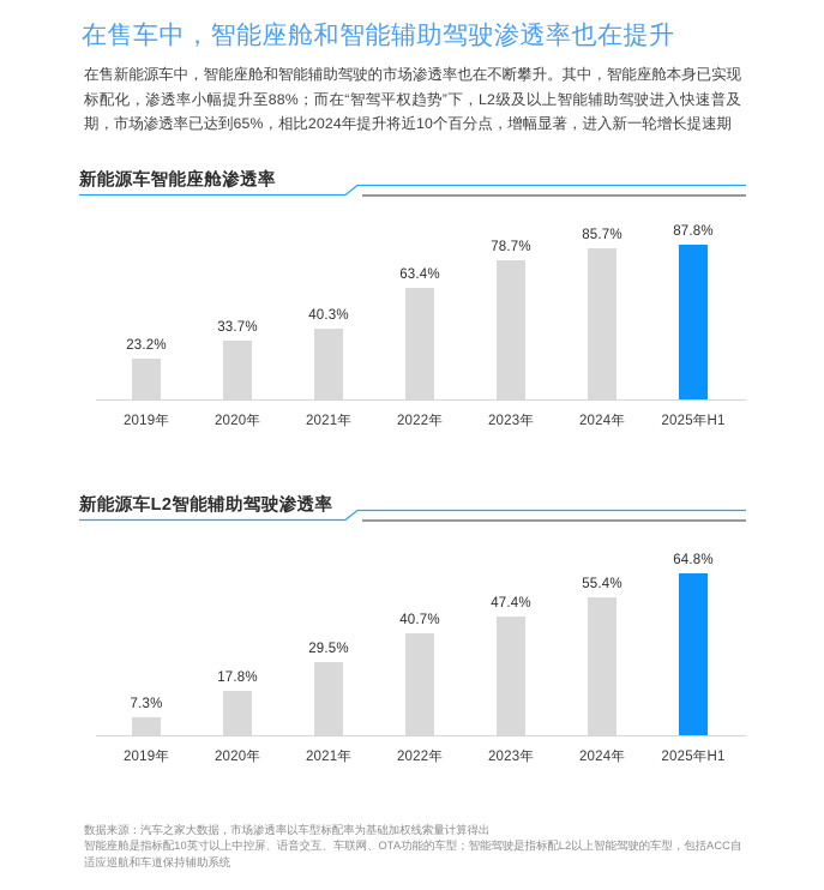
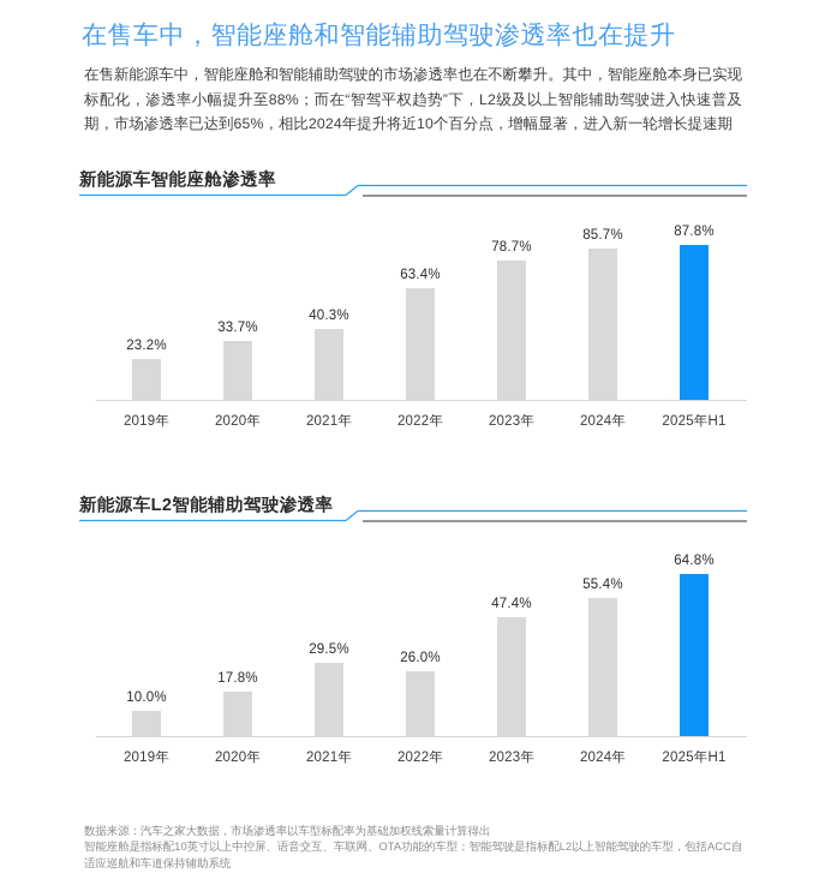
新能源车L2智能辅助驾驶渗透率/2019年: 7.3% -> 10.0%
新能源车L2智能辅助驾驶渗透率/2022年: 40.7% -> 26.0%
